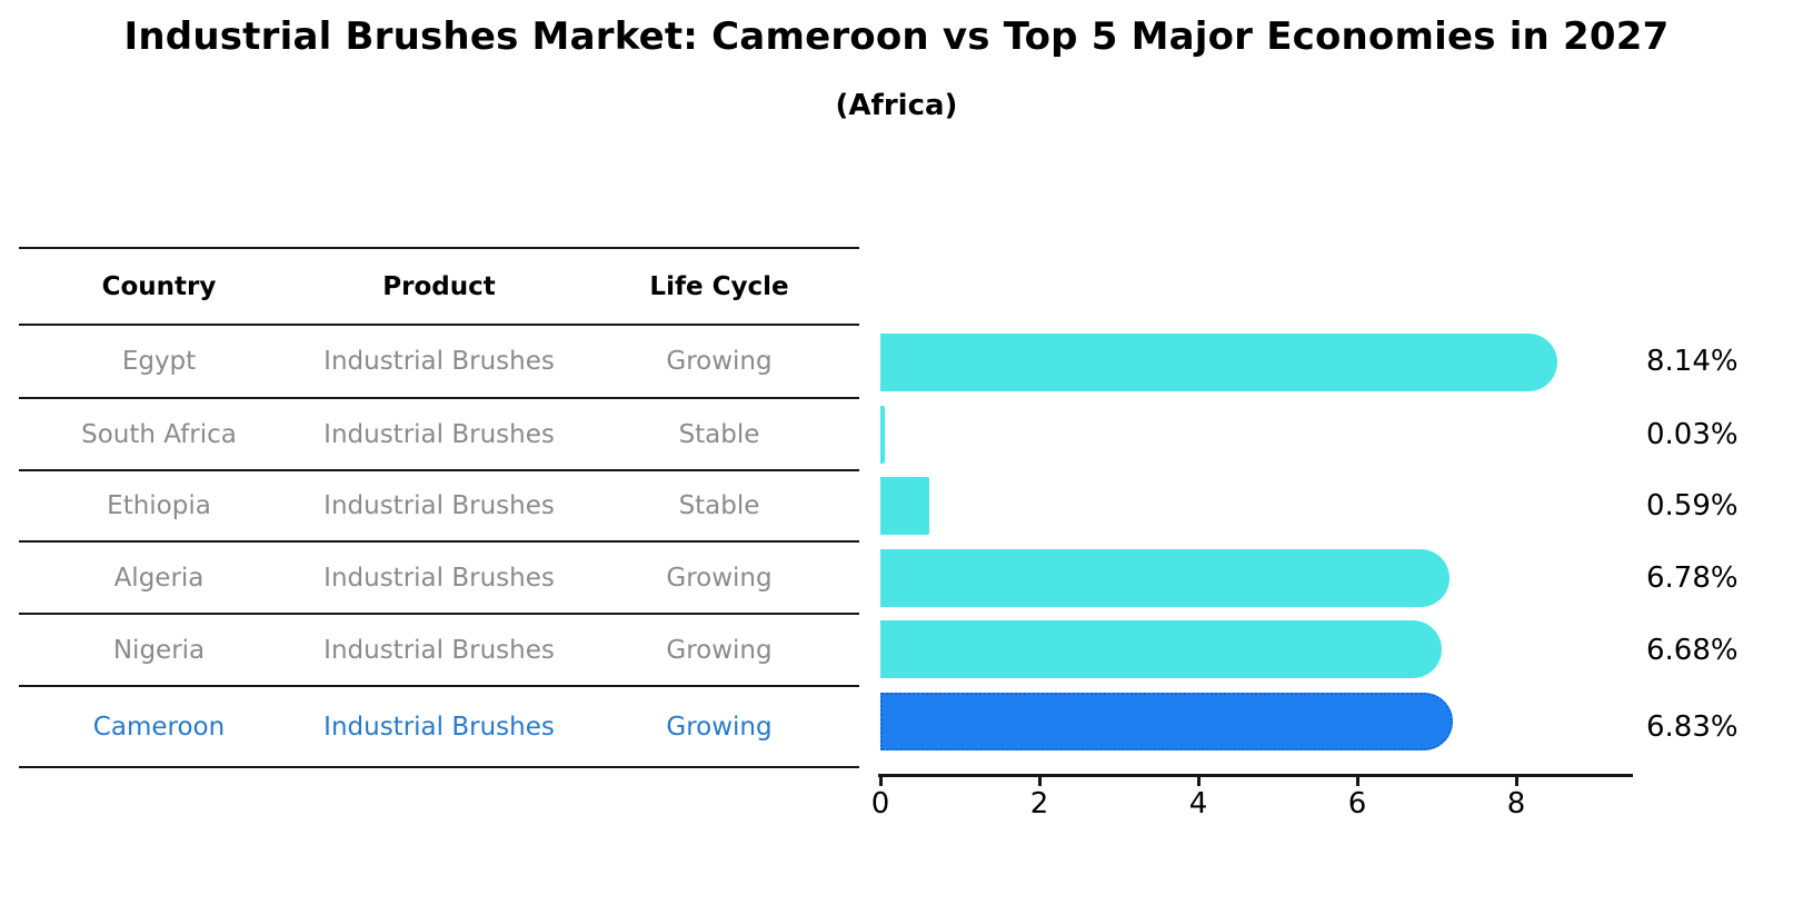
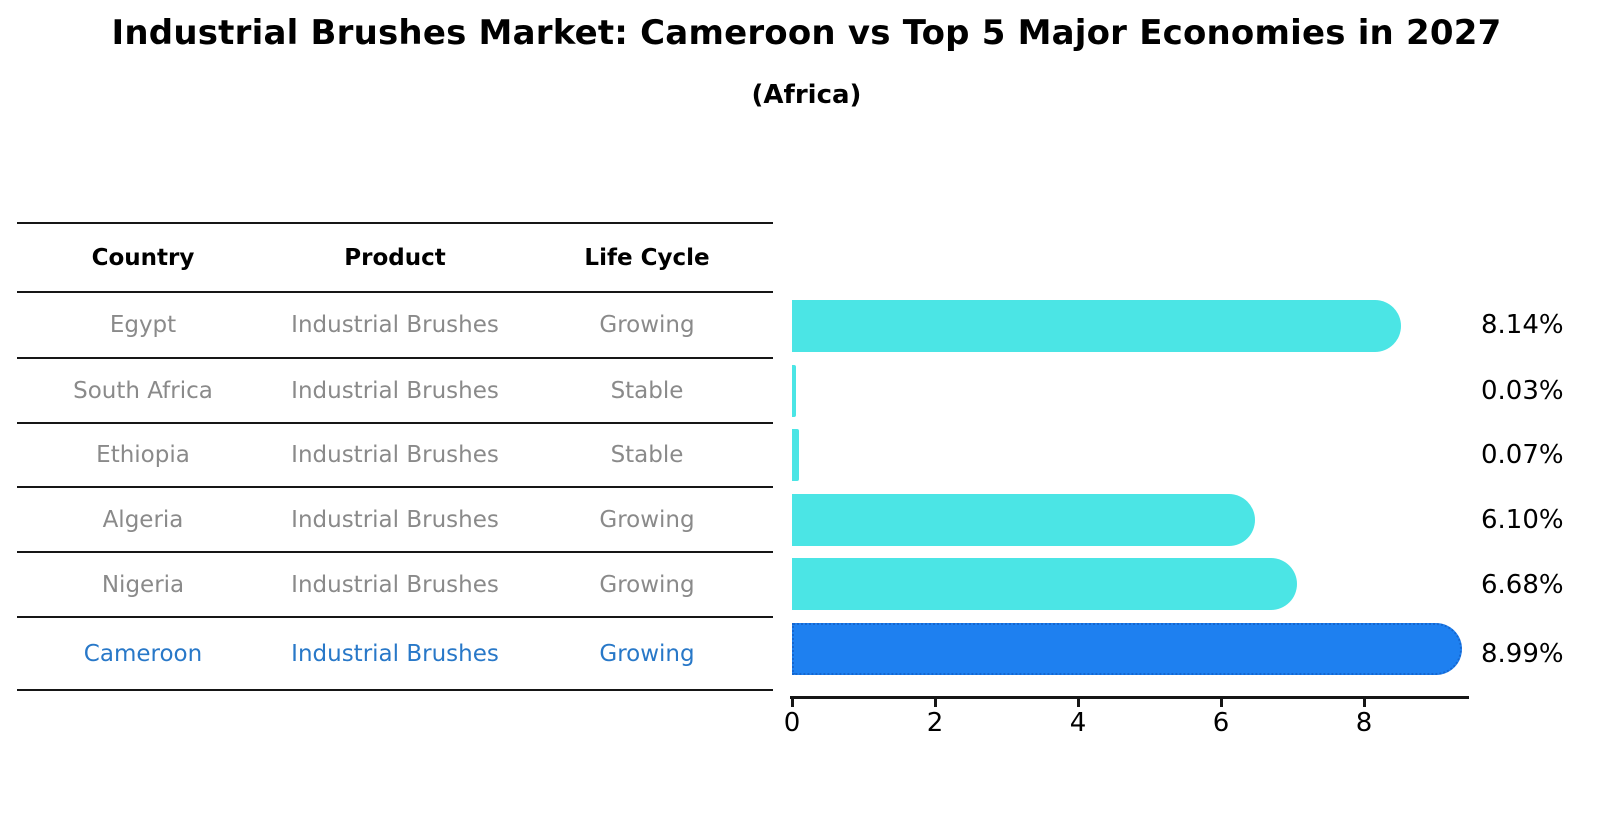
Ethiopia: 0.59% -> 0.07%
Algeria: 6.78% -> 6.10%
Cameroon: 6.83% -> 8.99%
